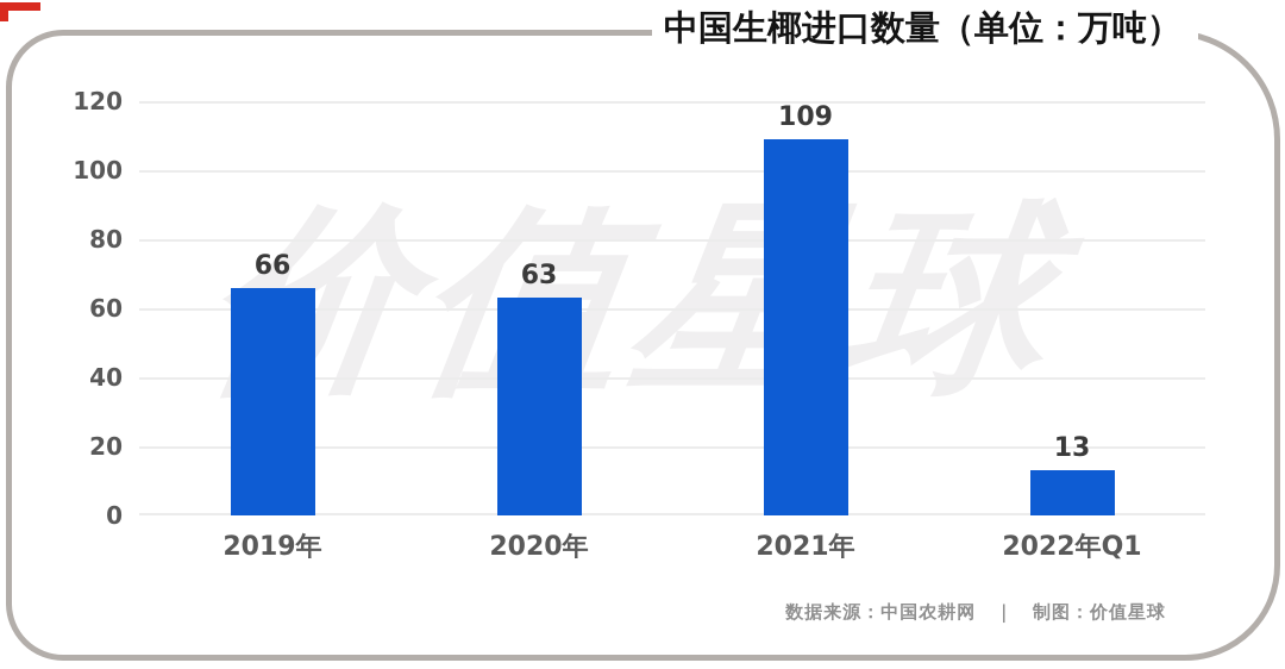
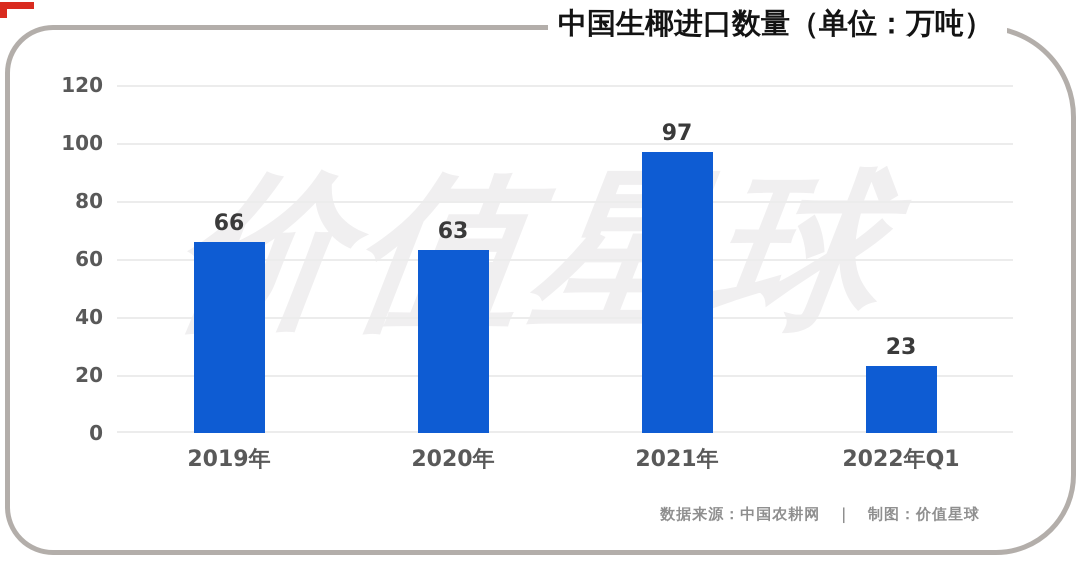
2021年: 109 -> 97
2022年Q1: 13 -> 23
